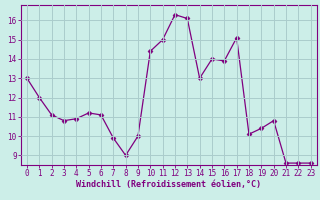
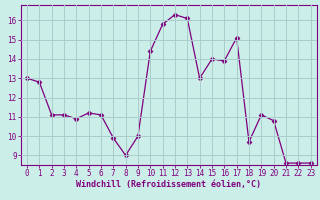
1: 12.0 -> 12.8
3: 10.8 -> 11.1
11: 15.0 -> 15.8
18: 10.1 -> 9.7
19: 10.4 -> 11.1
